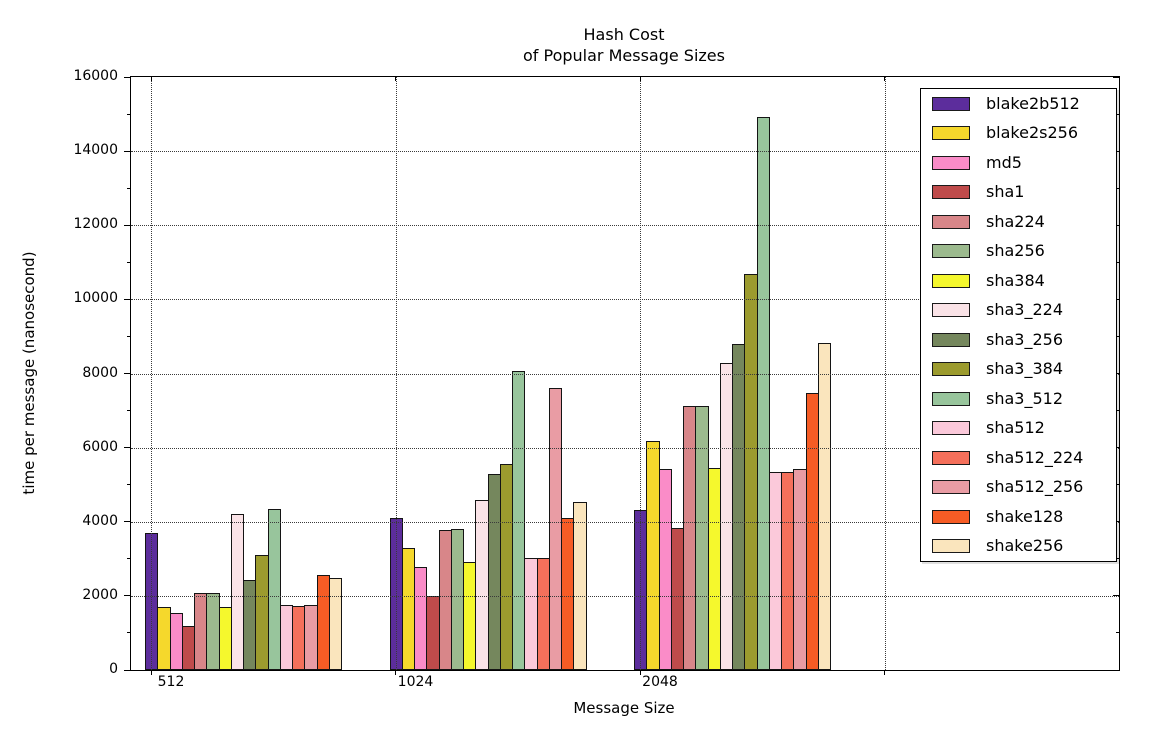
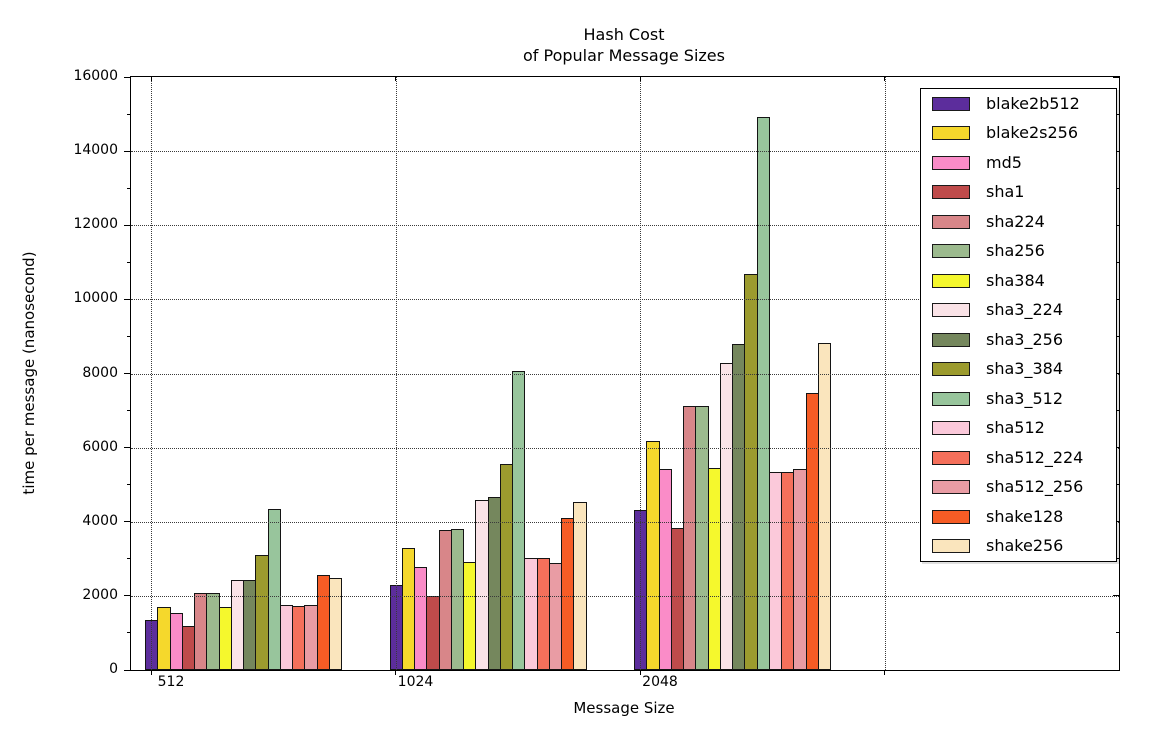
blake2b512/512: 3700 -> 1400
sha3_224/512: 4200 -> 2400
blake2b512/1024: 4100 -> 2300
sha3_256/1024: 5300 -> 4700
sha512_256/1024: 7600 -> 2900
